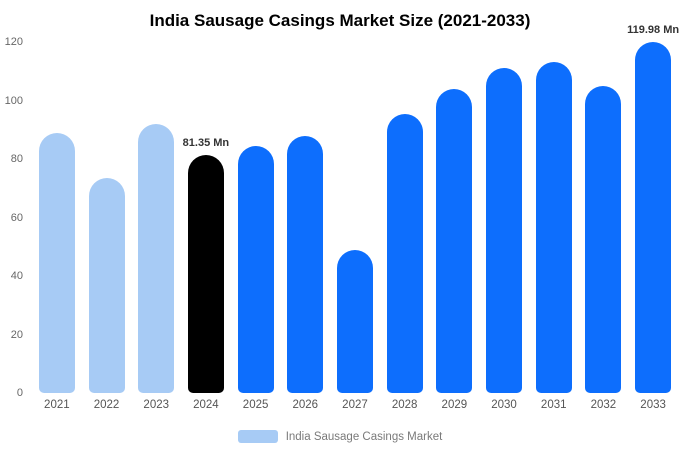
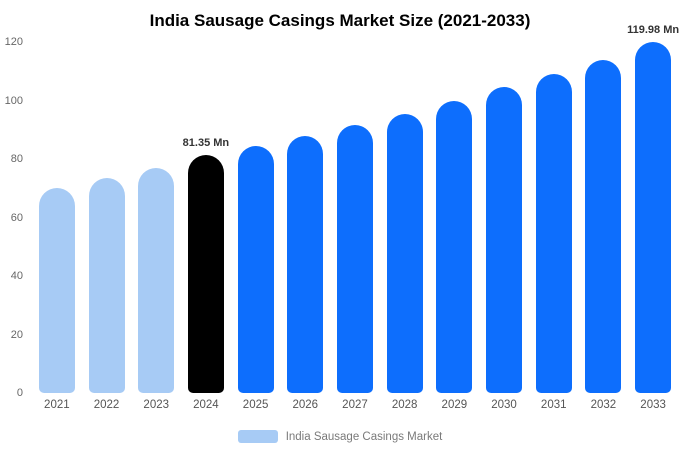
2021: 89 -> 70
2023: 92 -> 77
2027: 49 -> 92
2029: 104 -> 100
2030: 111 -> 104
2031: 113 -> 109
2032: 105 -> 114
